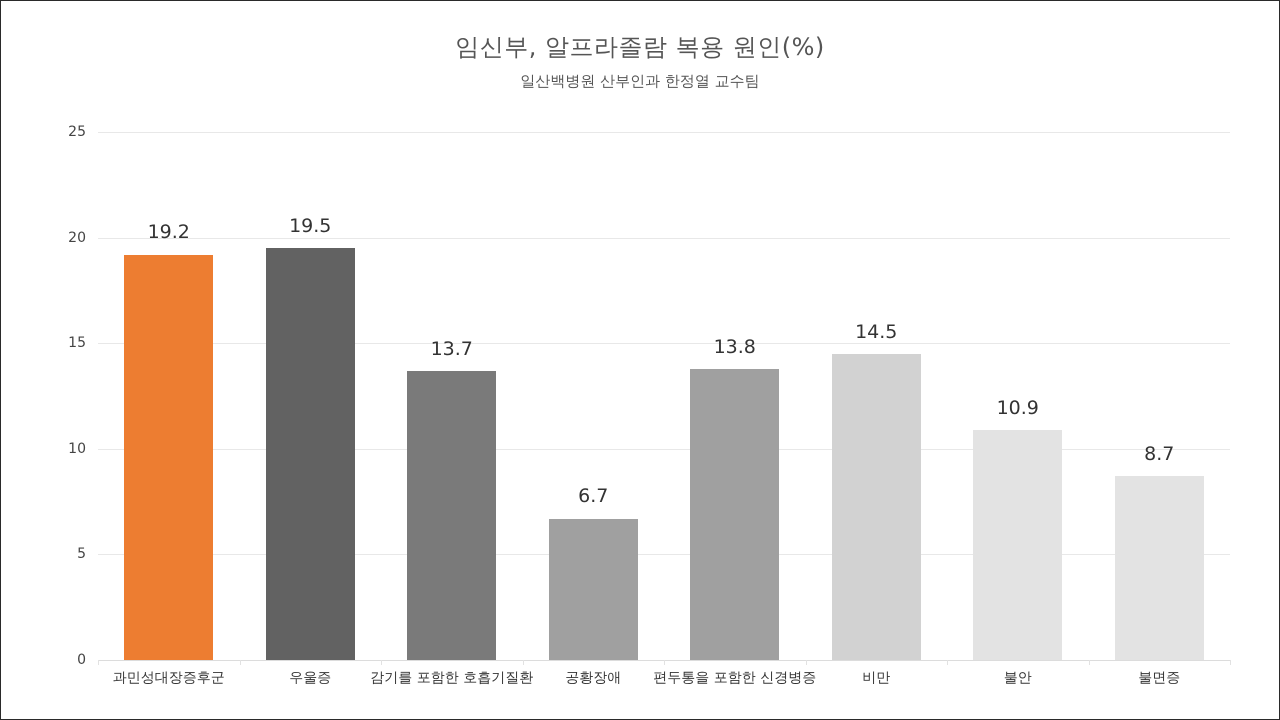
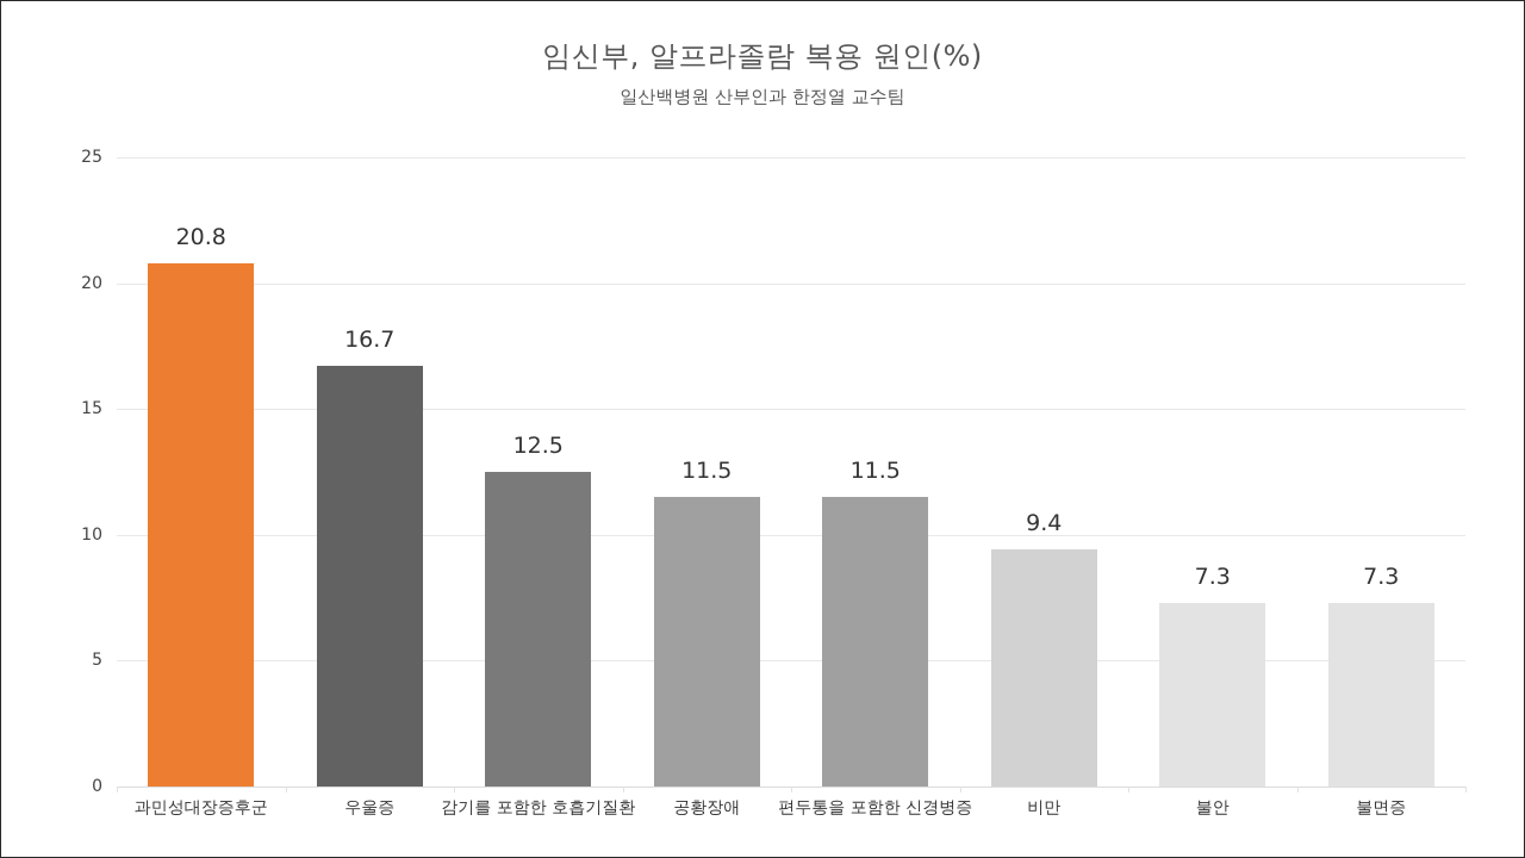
과민성대장증후군: 19.2 -> 20.8
우울증: 19.5 -> 16.7
감기를 포함한 호흡기질환: 13.7 -> 12.5
공황장애: 6.7 -> 11.5
편두통을 포함한 신경병증: 13.8 -> 11.5
비만: 14.5 -> 9.4
불안: 10.9 -> 7.3
불면증: 8.7 -> 7.3
